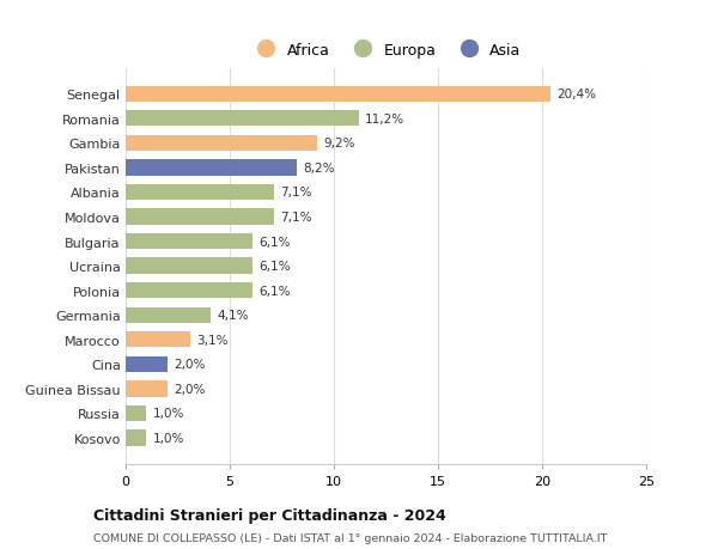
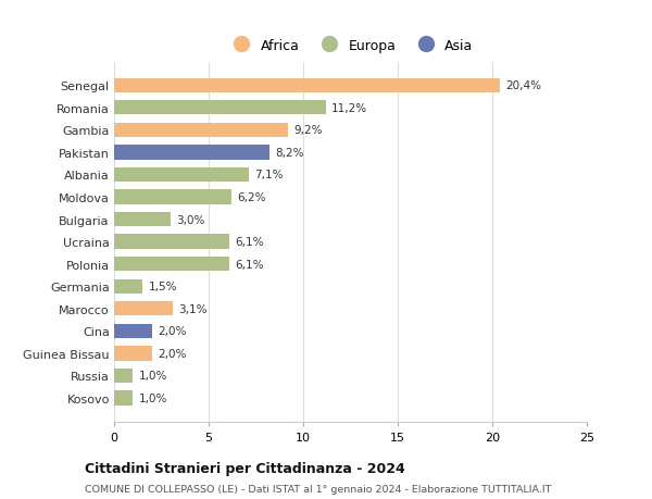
Moldova: 7,1% -> 6,2%
Bulgaria: 6,1% -> 3,0%
Germania: 4,1% -> 1,5%
